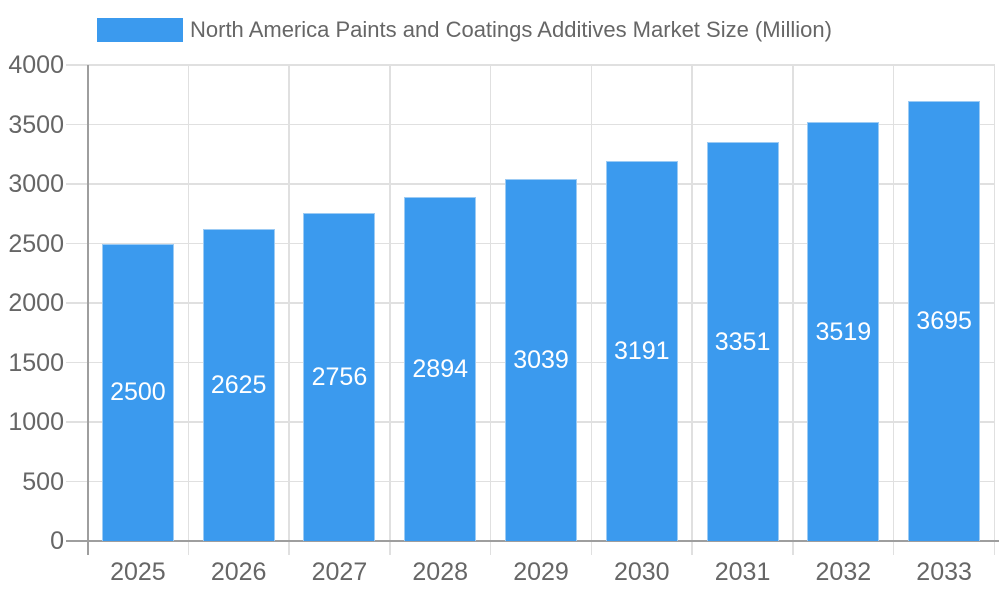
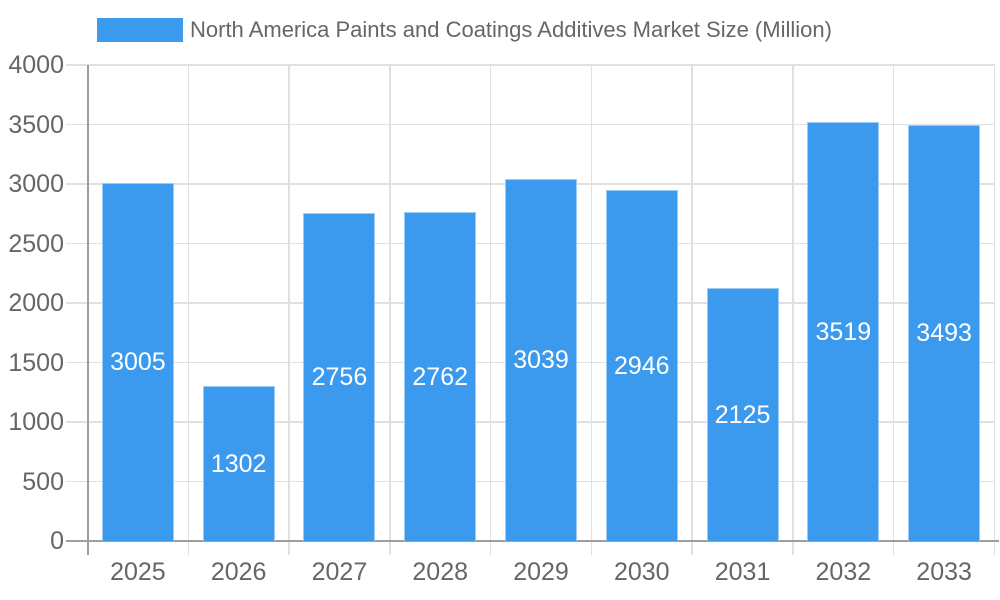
2025: 2500 -> 3005
2026: 2625 -> 1302
2028: 2894 -> 2762
2030: 3191 -> 2946
2031: 3351 -> 2125
2033: 3695 -> 3493
